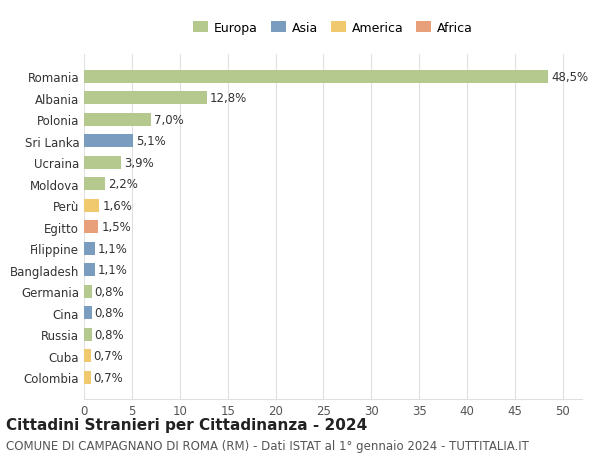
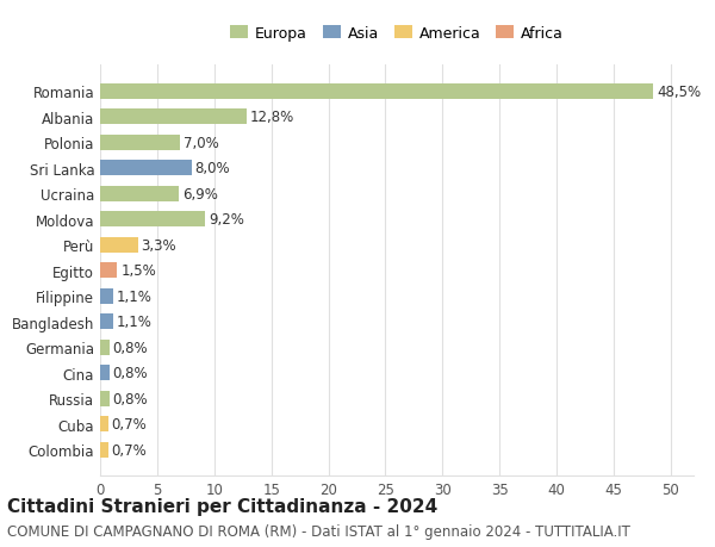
Sri Lanka: 5,1% -> 8,0%
Ucraina: 3,9% -> 6,9%
Moldova: 2,2% -> 9,2%
Perù: 1,6% -> 3,3%
